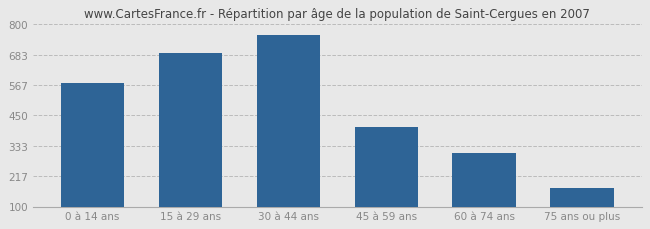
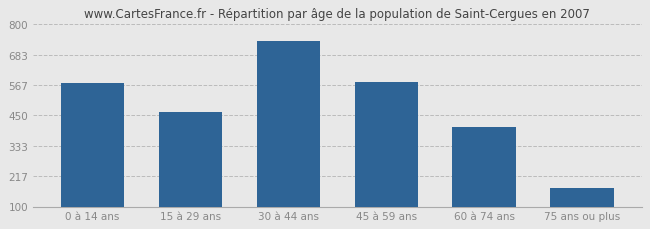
15 à 29 ans: 690 -> 462
30 à 44 ans: 760 -> 735
45 à 59 ans: 405 -> 578
60 à 74 ans: 305 -> 405
